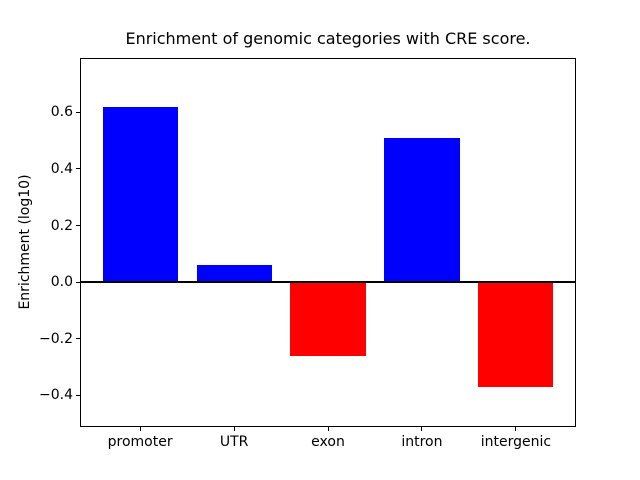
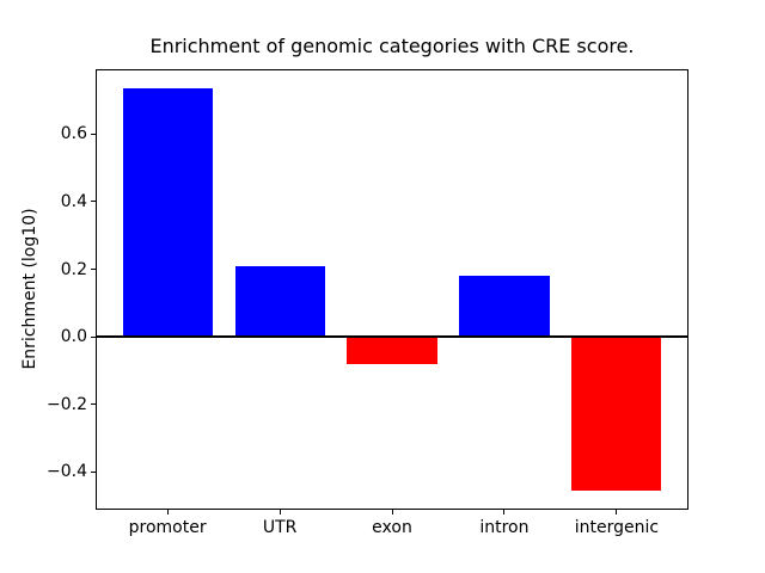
promoter: 0.62 -> 0.73
UTR: 0.06 -> 0.21
exon: -0.26 -> -0.08
intron: 0.51 -> 0.18
intergenic: -0.37 -> -0.46
